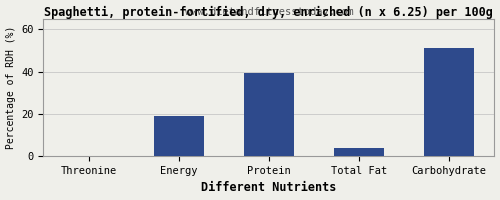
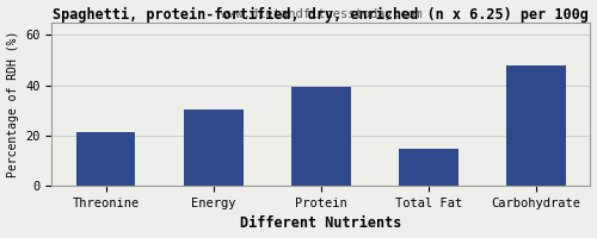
Threonine: 0.3 -> 21.5
Energy: 19.0 -> 30.5
Total Fat: 4.0 -> 14.5
Carbohydrate: 51.0 -> 48.0
